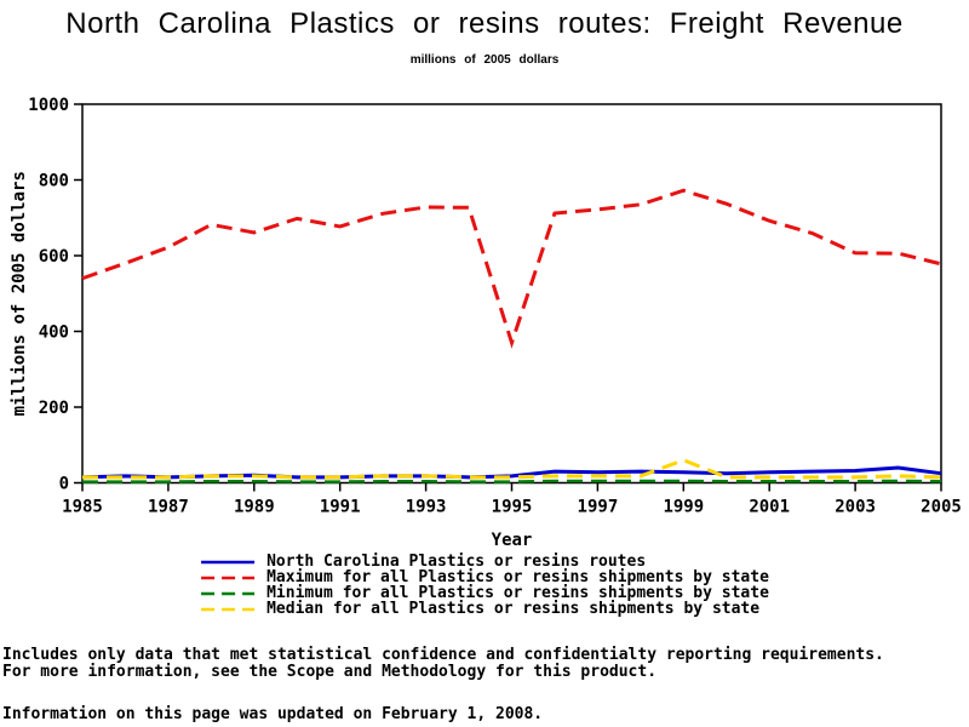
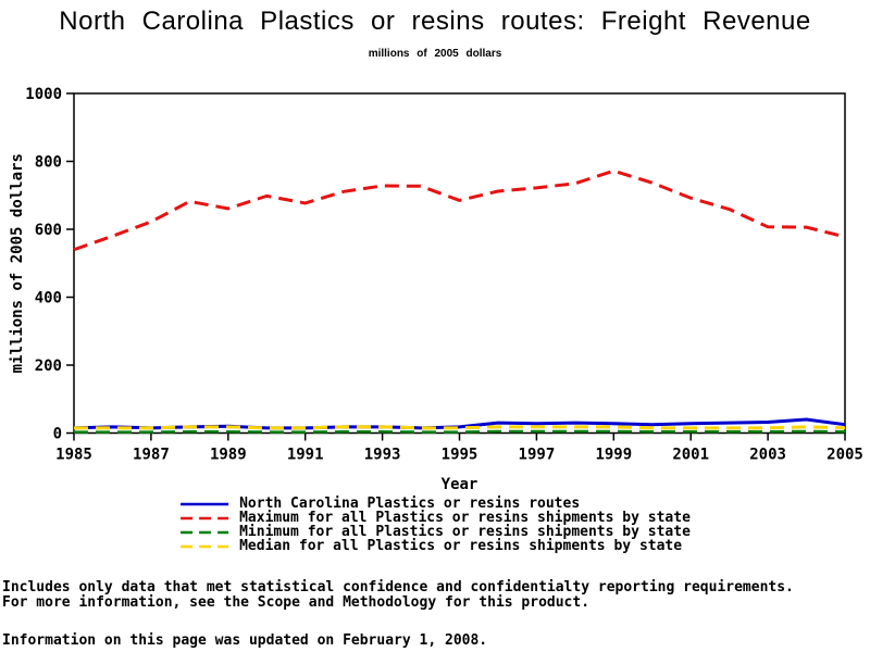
Maximum for all Plastics or resins shipments by state/1995: 370 -> 680
Median for all Plastics or resins shipments by state/1999: 60 -> 20
